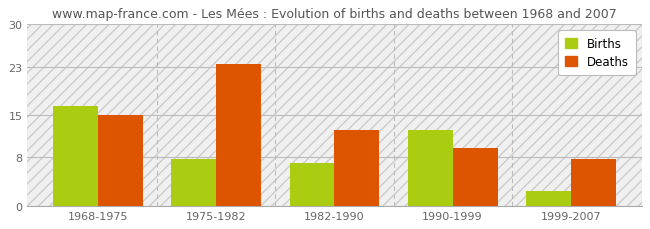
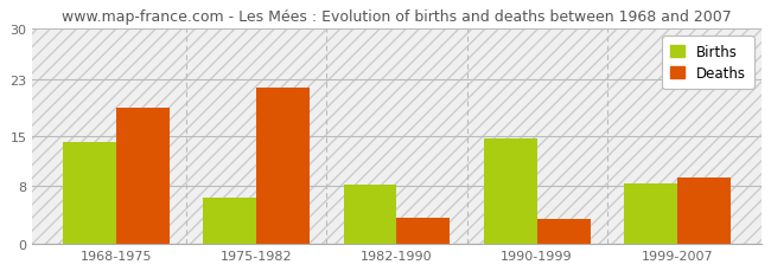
Births/1968-1975: 16.5 -> 14.2
Deaths/1968-1975: 15.0 -> 19.0
Births/1975-1982: 7.7 -> 6.4
Deaths/1975-1982: 23.5 -> 21.8
Births/1982-1990: 7.0 -> 8.2
Deaths/1982-1990: 12.5 -> 3.6
Births/1990-1999: 12.5 -> 14.6
Deaths/1990-1999: 9.5 -> 3.4
Births/1999-2007: 2.5 -> 8.4
Deaths/1999-2007: 7.7 -> 9.2
